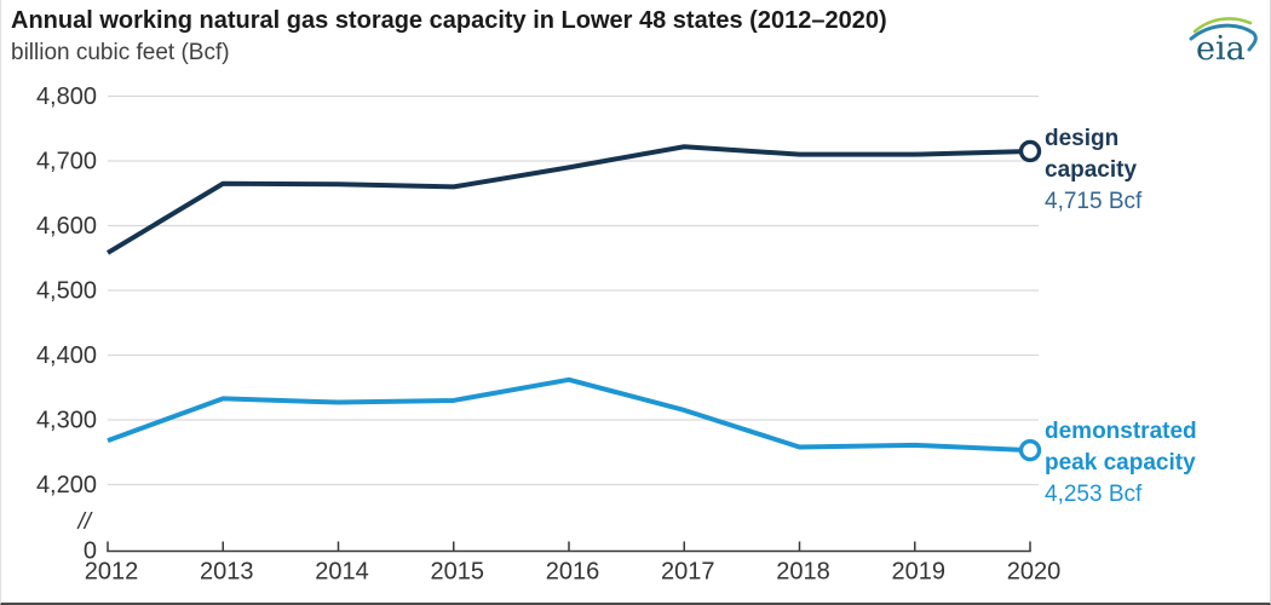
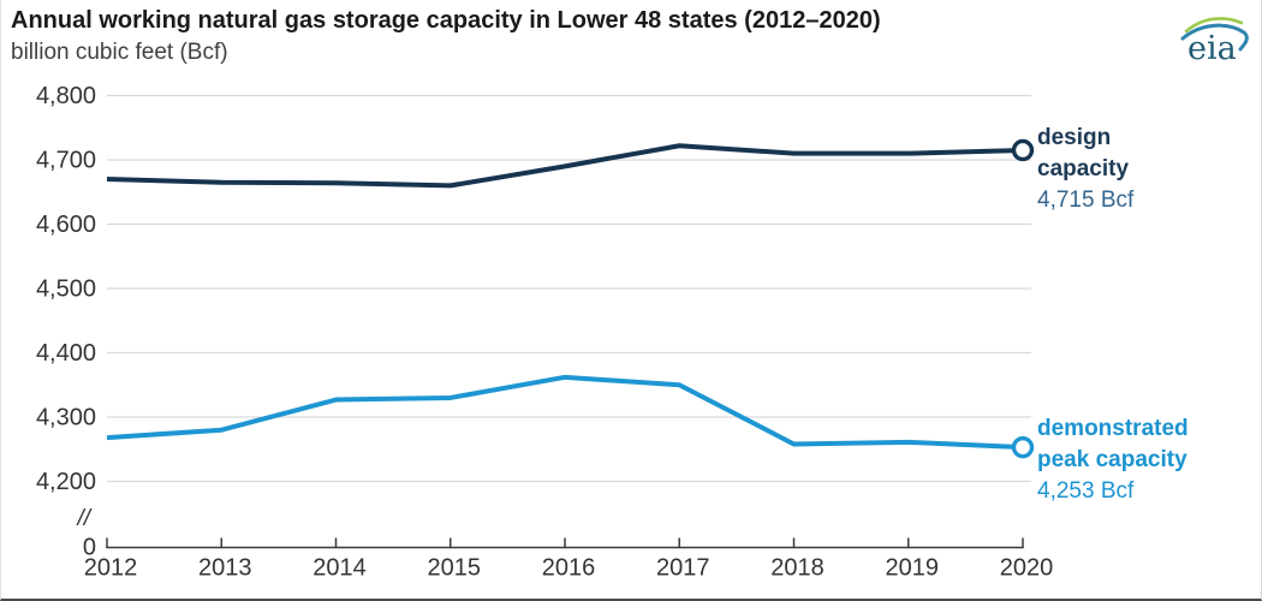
design capacity/2012: 4560 -> 4670
demonstrated peak capacity/2013: 4330 -> 4280
demonstrated peak capacity/2017: 4320 -> 4350
